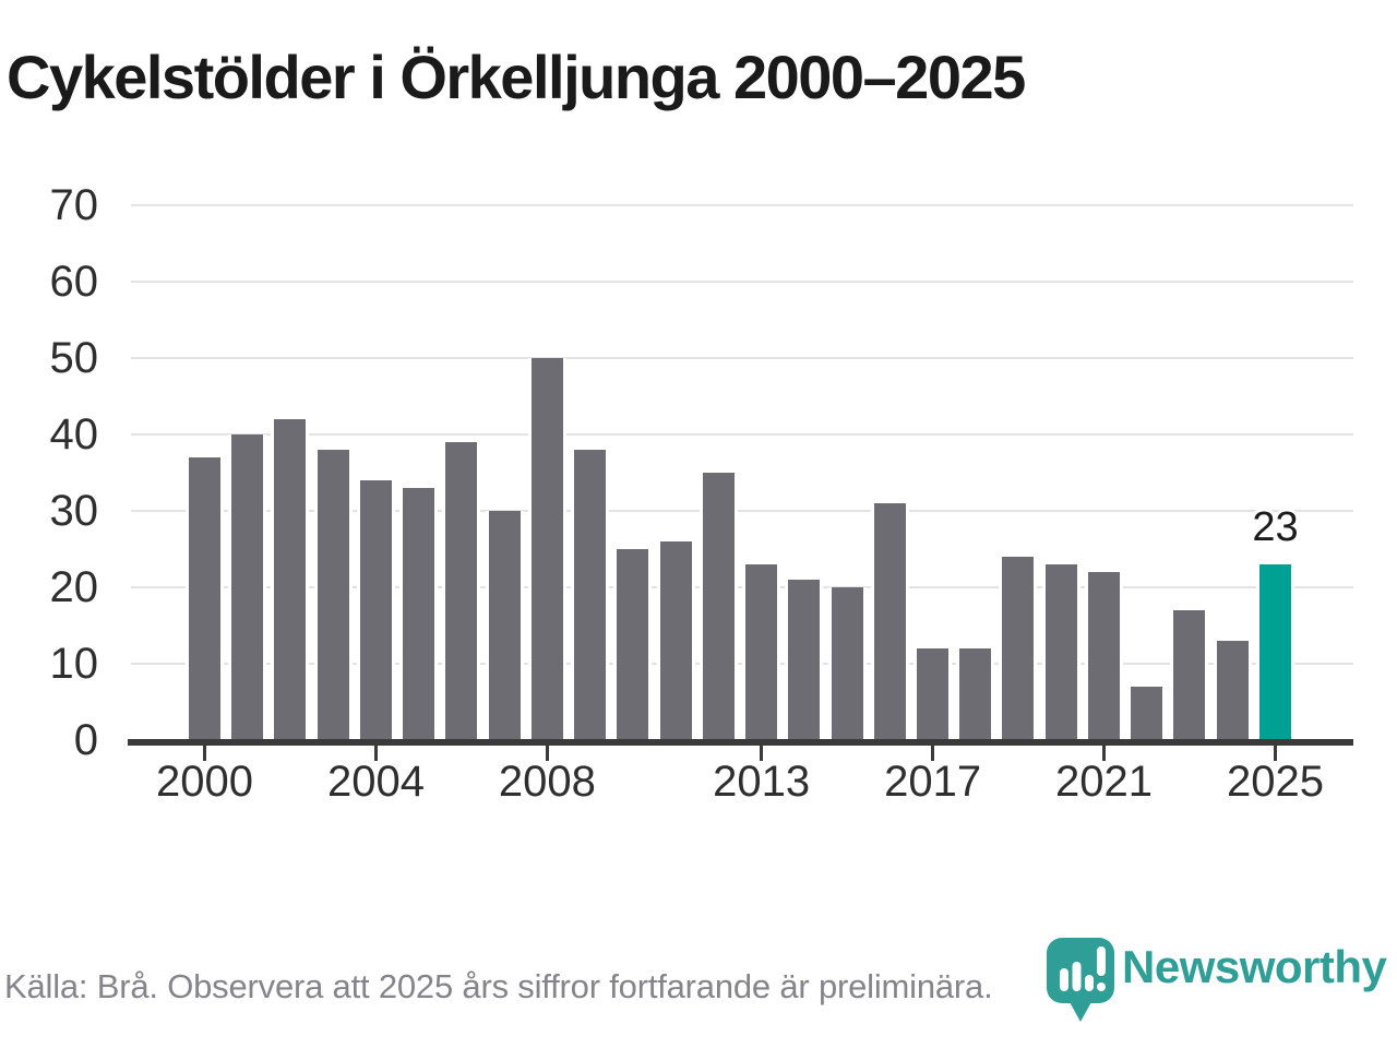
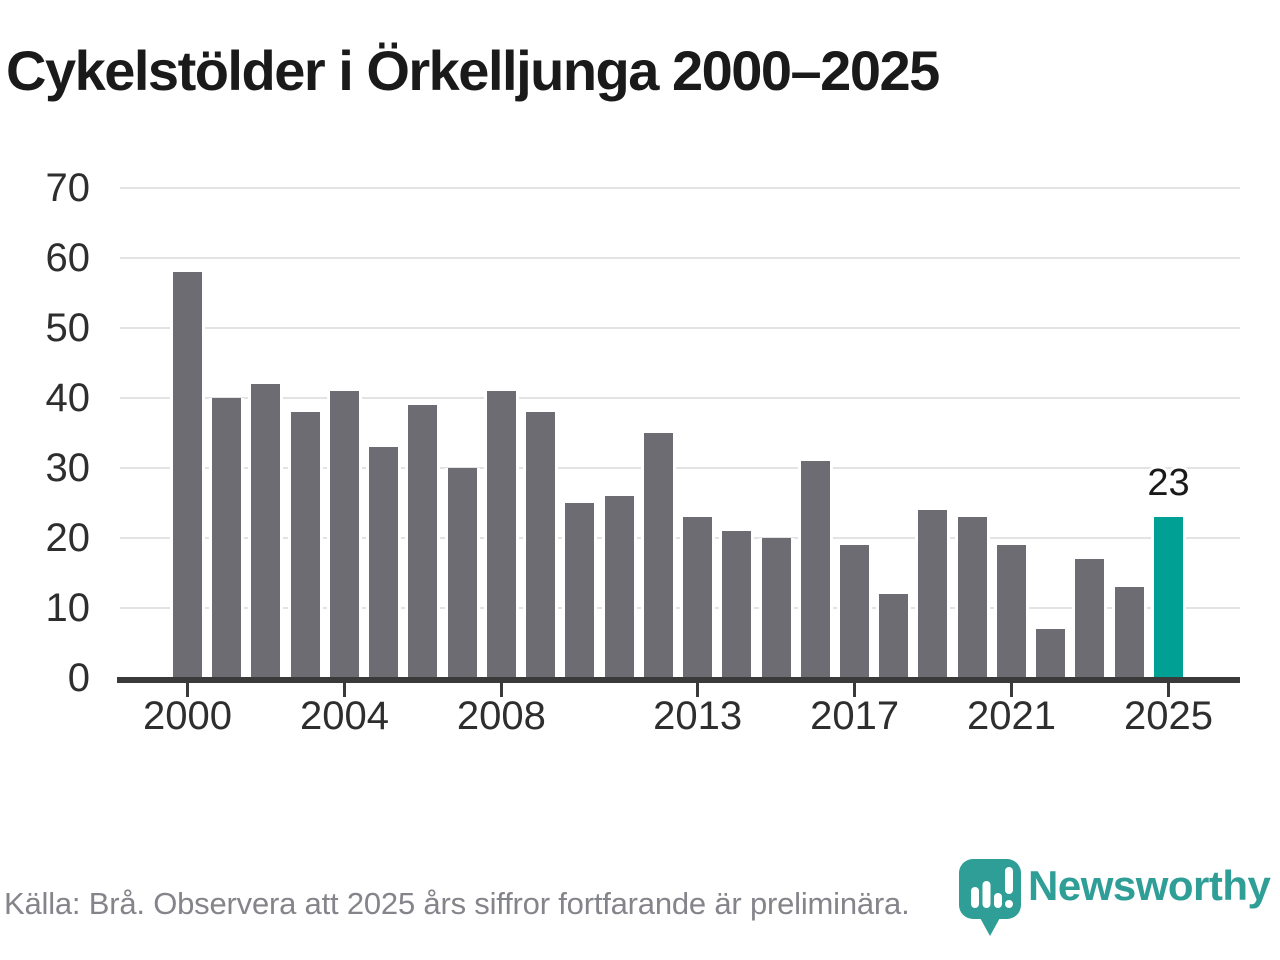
2000: 37 -> 58
2004: 34 -> 41
2008: 50 -> 41
2017: 12 -> 19
2021: 22 -> 19
